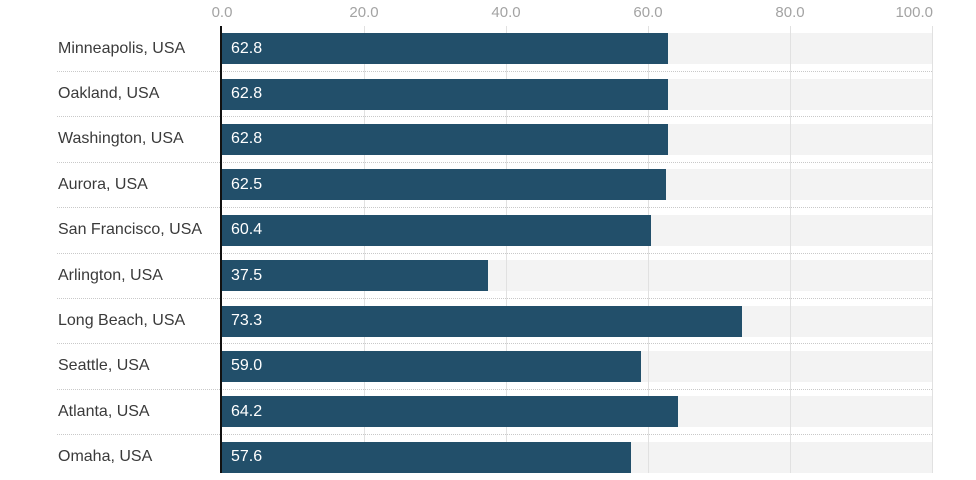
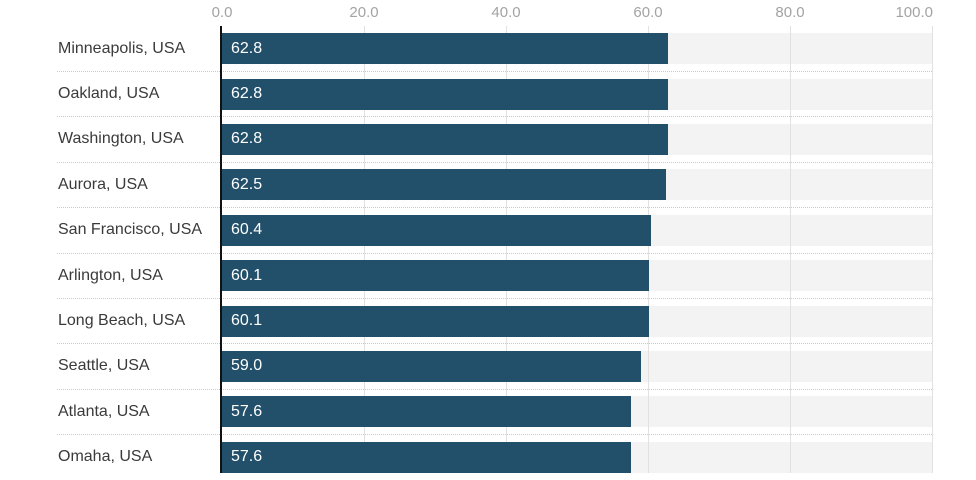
Arlington, USA: 37.5 -> 60.1
Long Beach, USA: 73.3 -> 60.1
Atlanta, USA: 64.2 -> 57.6
